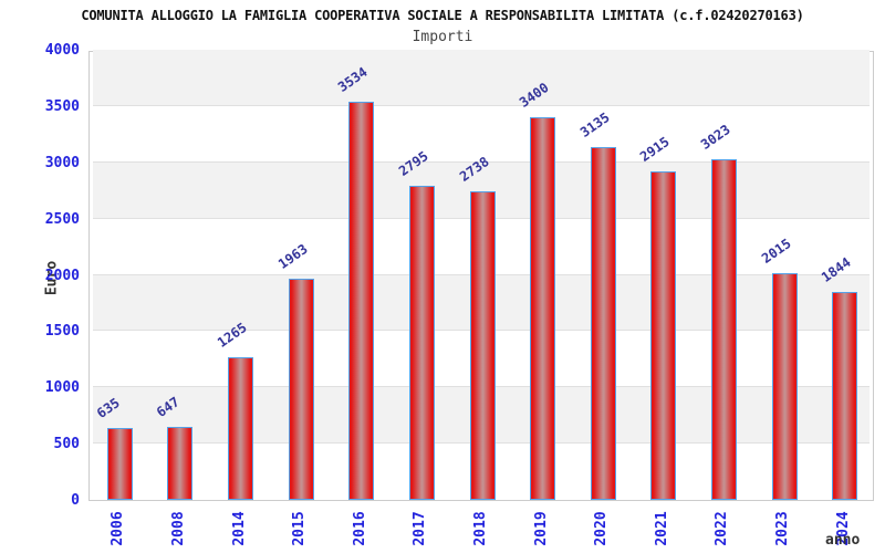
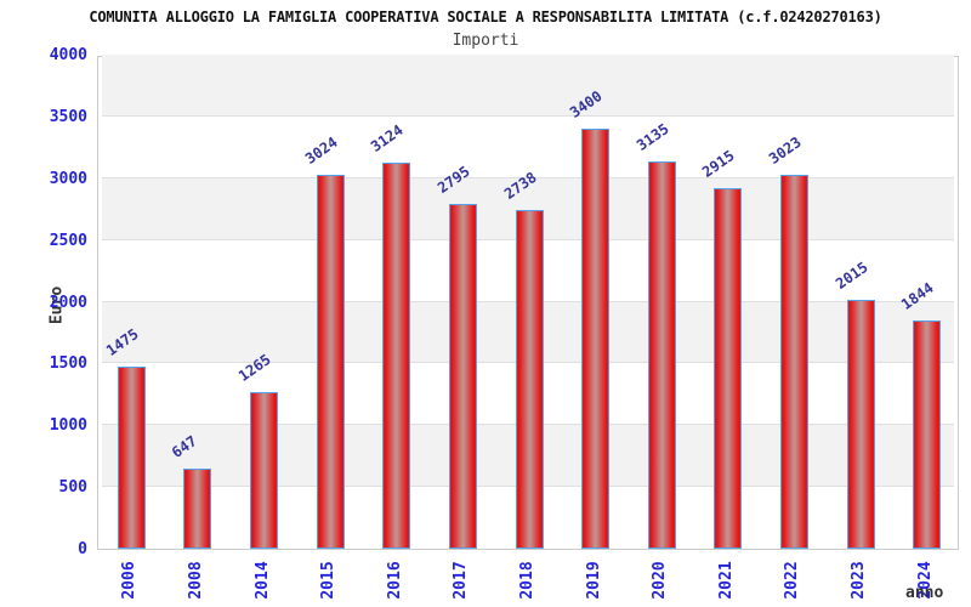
2006: 635 -> 1475
2015: 1963 -> 3024
2016: 3534 -> 3124
